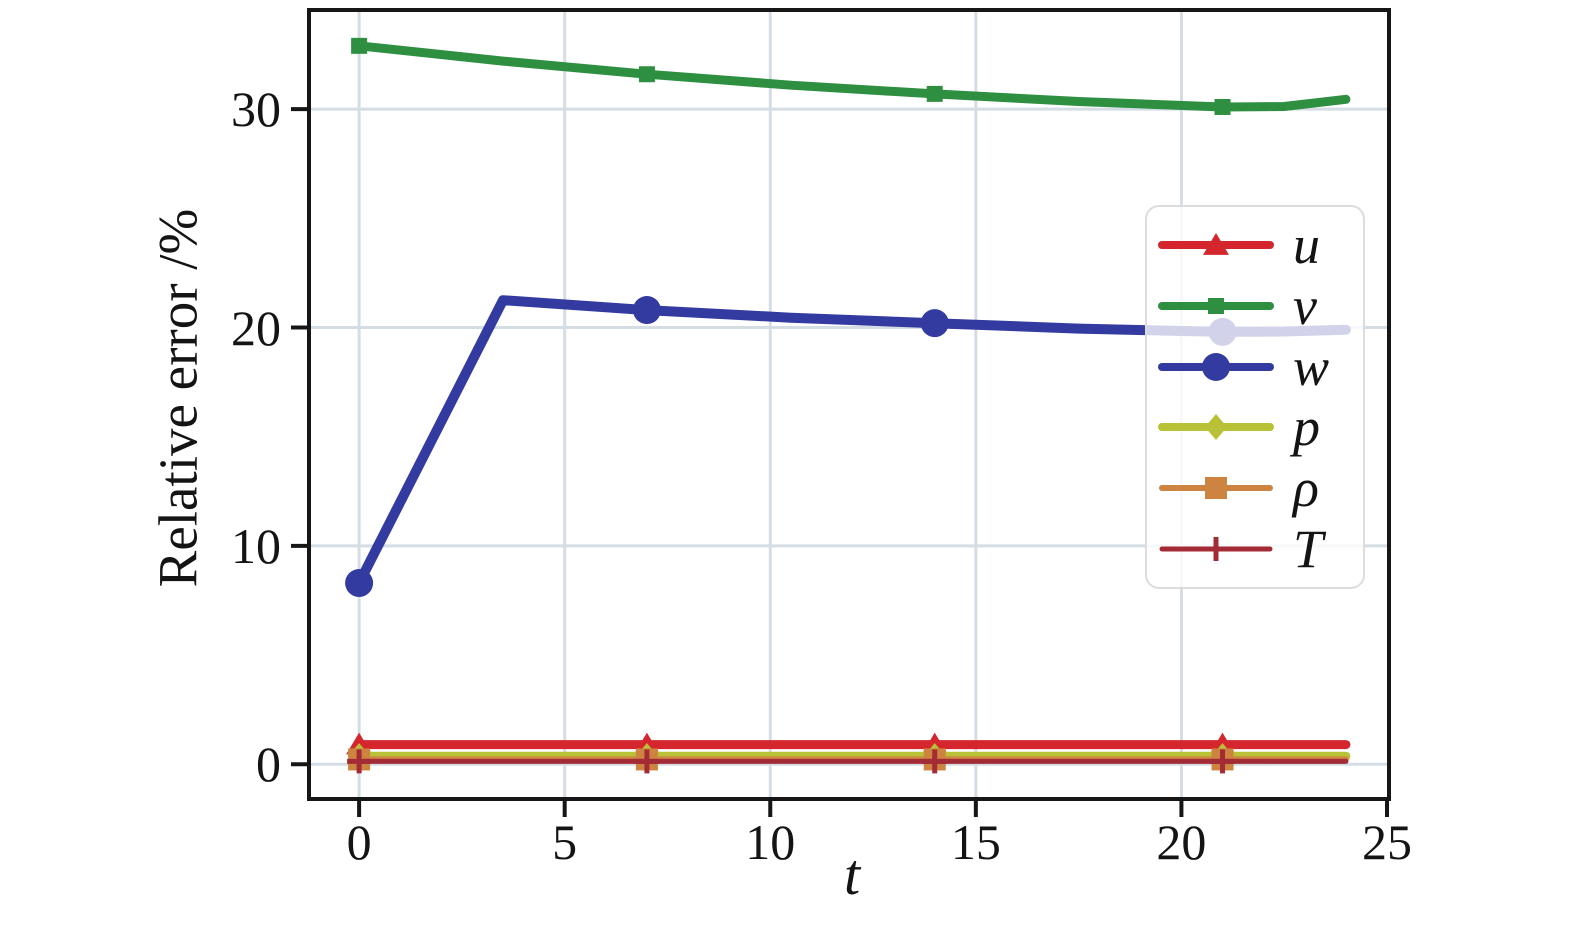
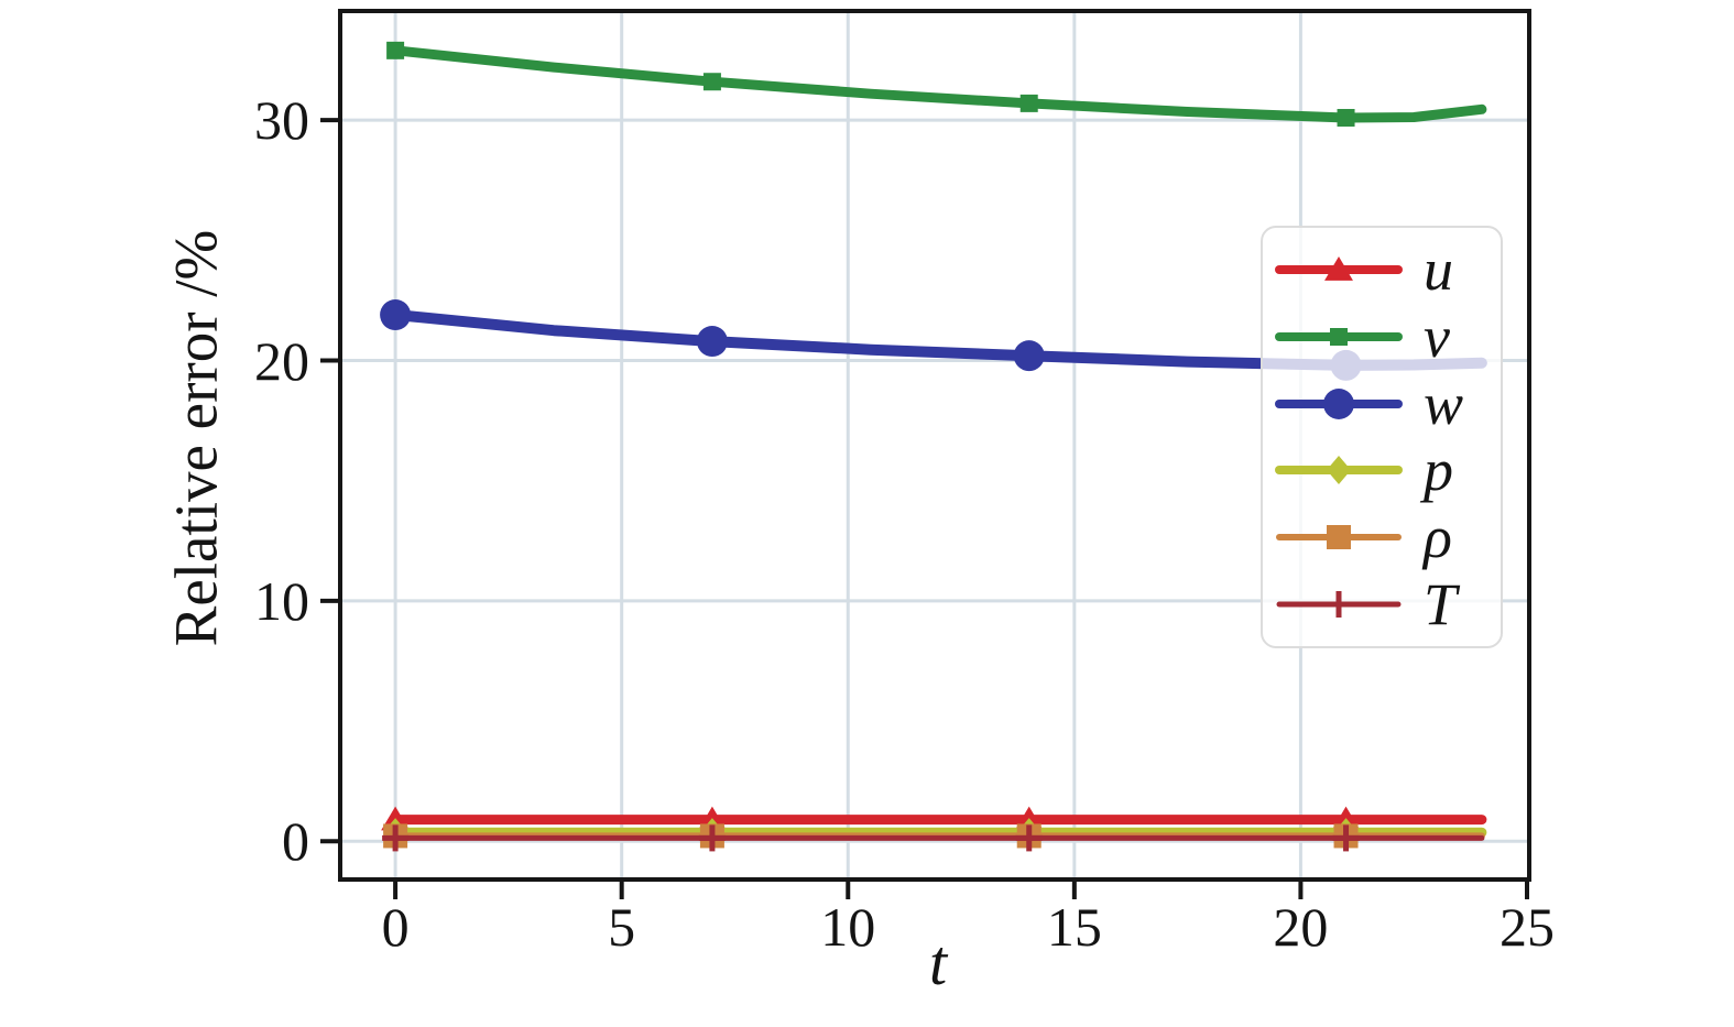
w/0: 8.3 -> 21.9
